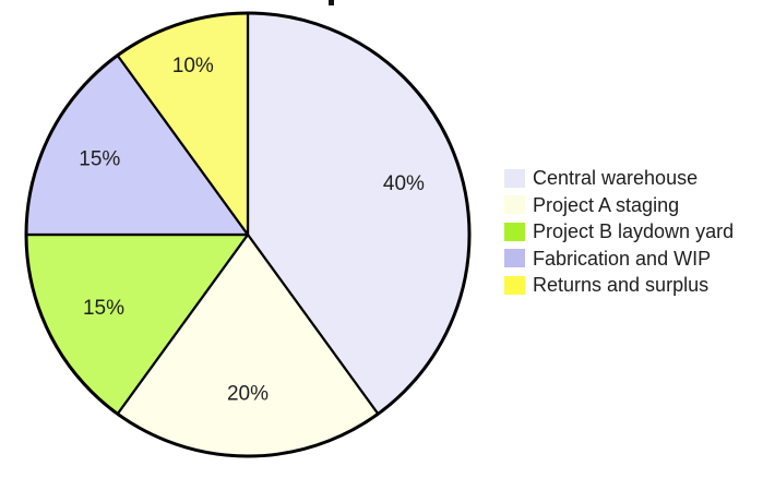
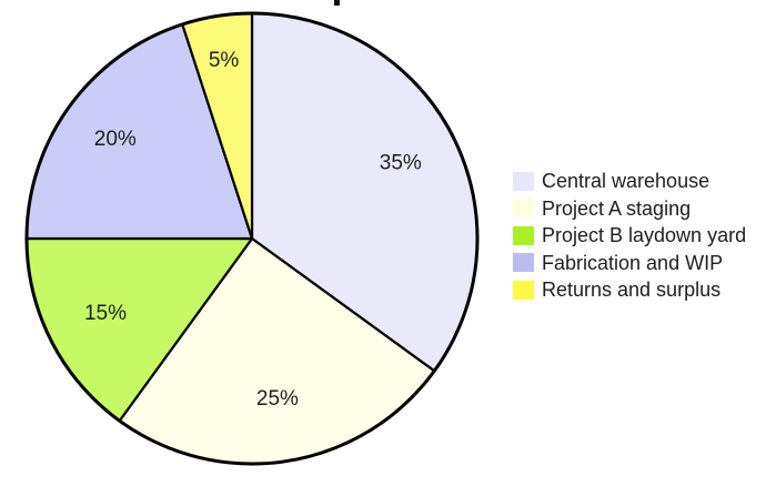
Central warehouse: 40% -> 35%
Project A staging: 20% -> 25%
Fabrication and WIP: 15% -> 20%
Returns and surplus: 10% -> 5%
